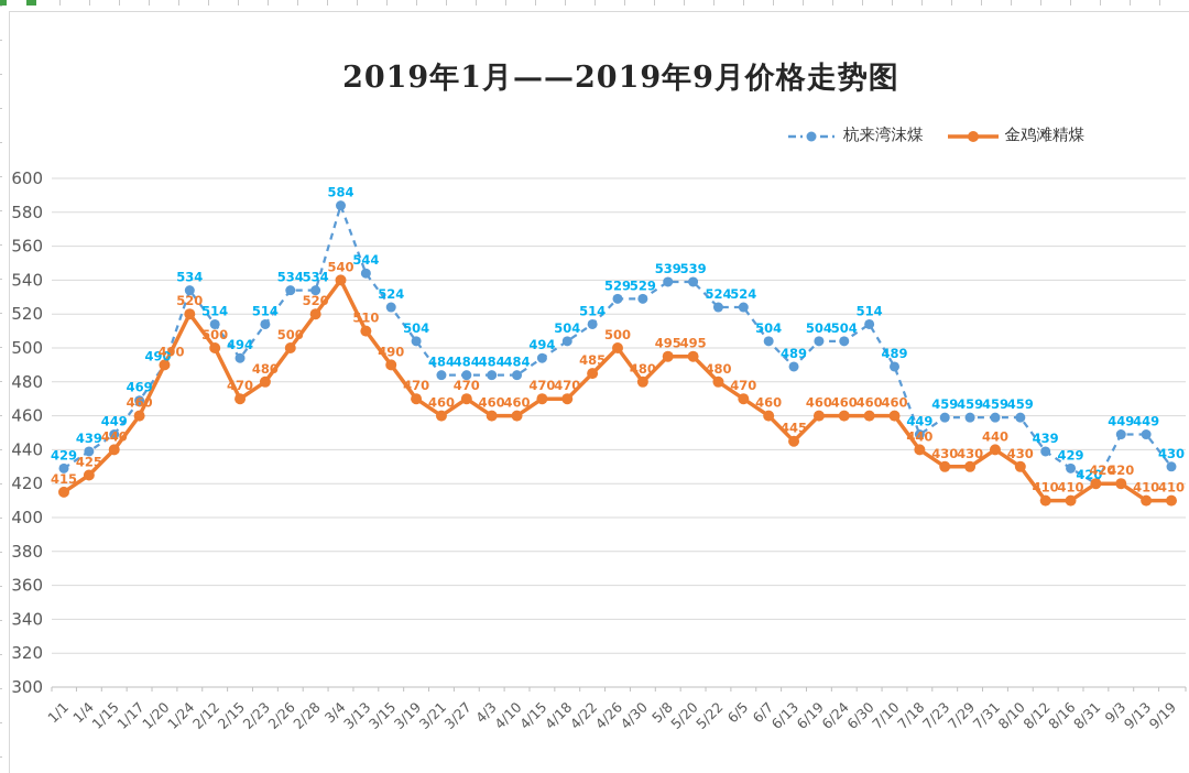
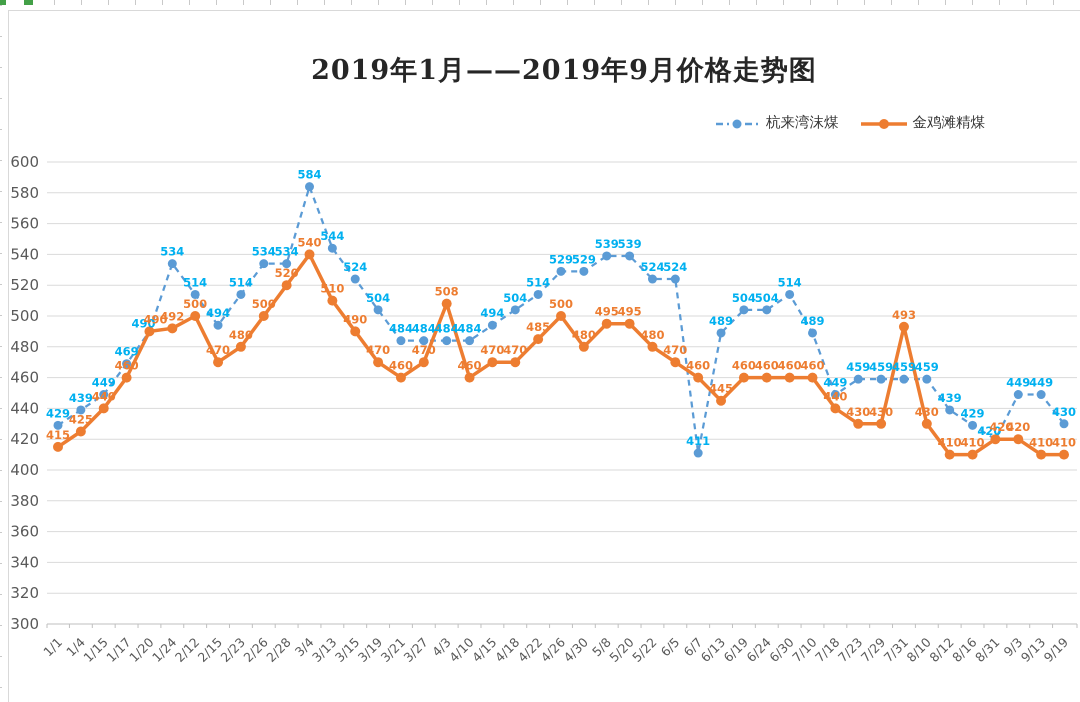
金鸡滩精煤/1/24: 520 -> 492
金鸡滩精煤/4/3: 460 -> 508
杭来湾沫煤/6/7: 504 -> 411
金鸡滩精煤/7/31: 440 -> 493
